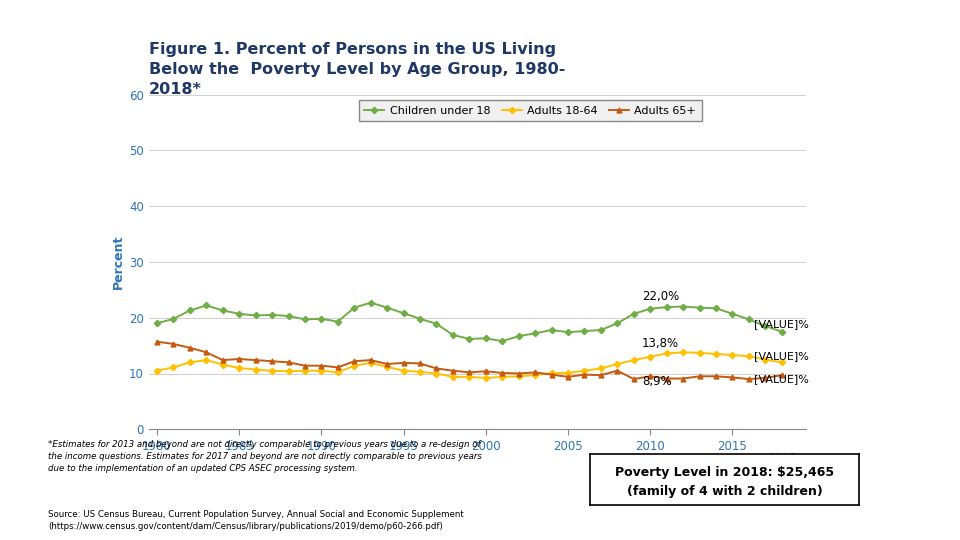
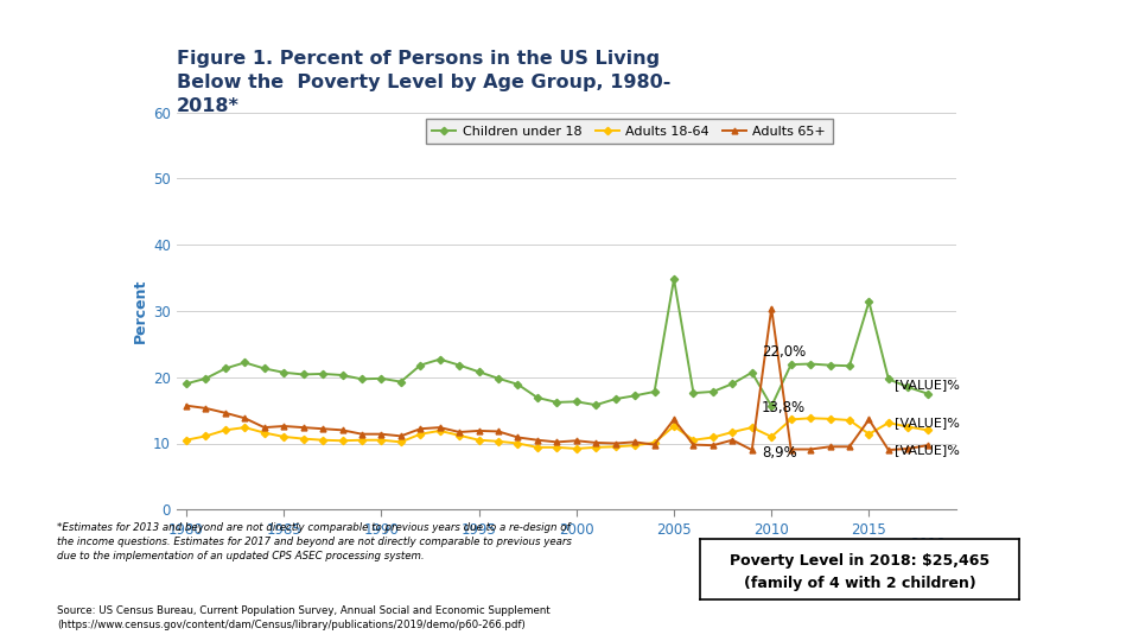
Children under 18/2005: 17.4 -> 34.8
Adults 18-64/2005: 10.1 -> 12.6
Adults 65+/2005: 9.4 -> 13.6
Children under 18/2010: 21.6 -> 15.6
Adults 18-64/2010: 13.0 -> 11.0
Adults 65+/2010: 9.5 -> 30.4
Children under 18/2015: 20.7 -> 31.4
Adults 18-64/2015: 13.3 -> 11.4
Adults 65+/2015: 9.3 -> 13.6
